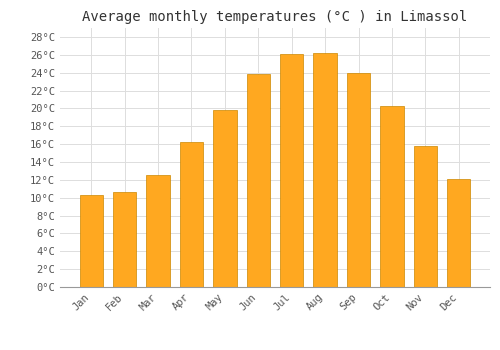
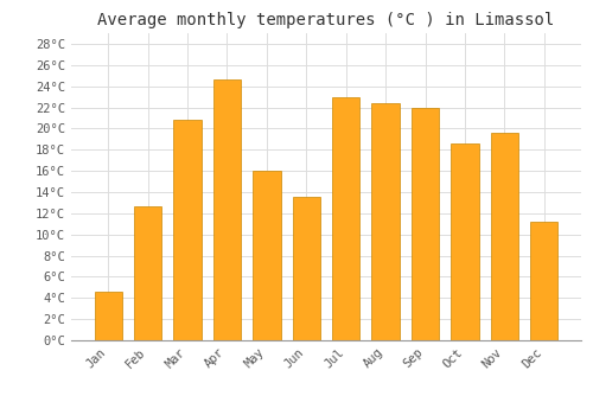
Jan: 10.3°C -> 4.6°C
Feb: 10.6°C -> 12.6°C
Mar: 12.5°C -> 20.8°C
Apr: 16.2°C -> 24.6°C
May: 19.8°C -> 16.0°C
Jun: 23.8°C -> 13.6°C
Jul: 26.1°C -> 23.0°C
Aug: 26.2°C -> 22.4°C
Sep: 24.0°C -> 22.0°C
Oct: 20.3°C -> 18.6°C
Nov: 15.8°C -> 19.6°C
Dec: 12.1°C -> 11.2°C
